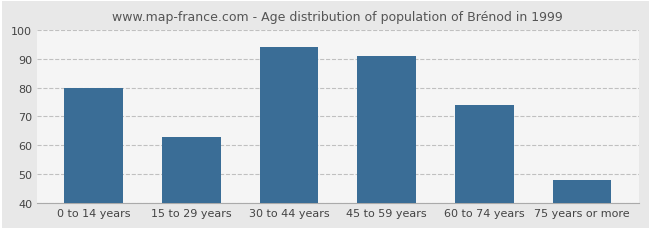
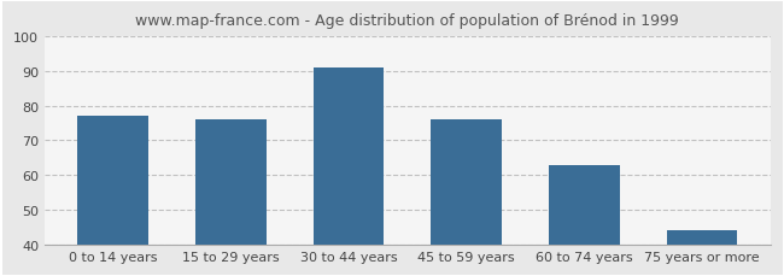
0 to 14 years: 80 -> 77
15 to 29 years: 63 -> 76
30 to 44 years: 94 -> 91
45 to 59 years: 91 -> 76
60 to 74 years: 74 -> 63
75 years or more: 48 -> 44
